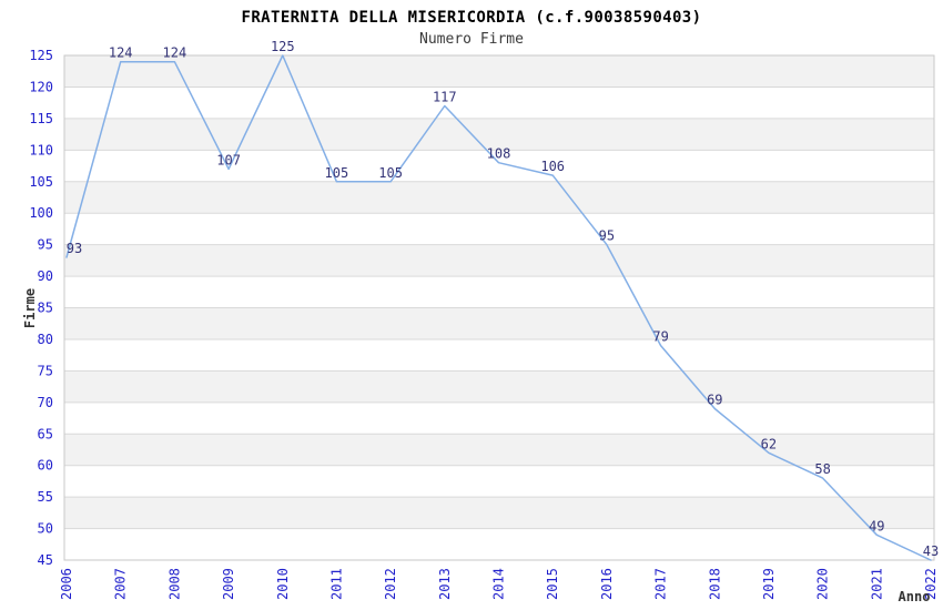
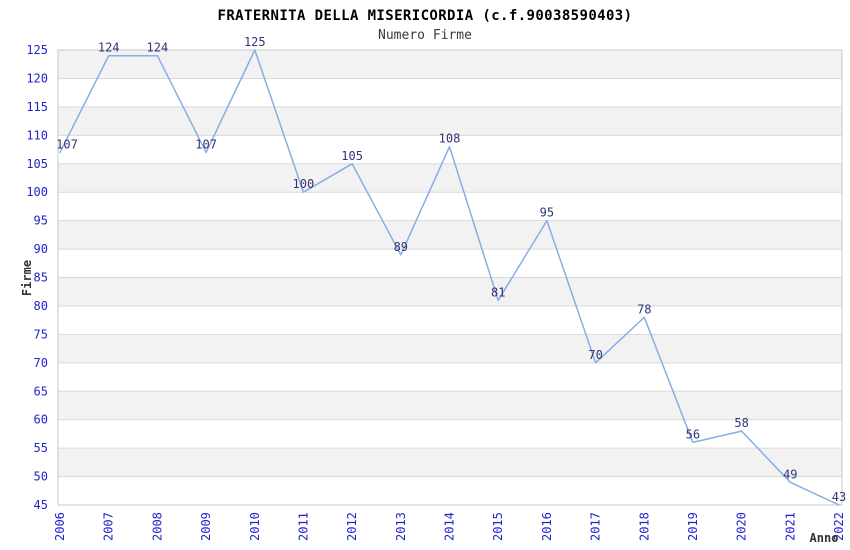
2006: 93 -> 107
2011: 105 -> 100
2013: 117 -> 89
2015: 106 -> 81
2017: 79 -> 70
2018: 69 -> 78
2019: 62 -> 56
